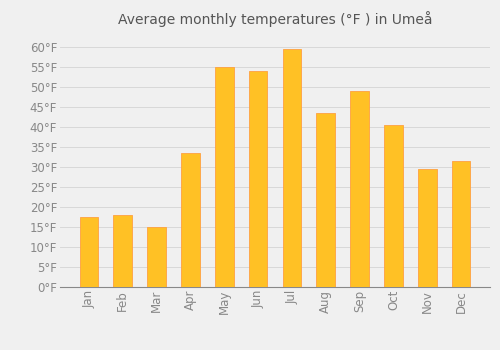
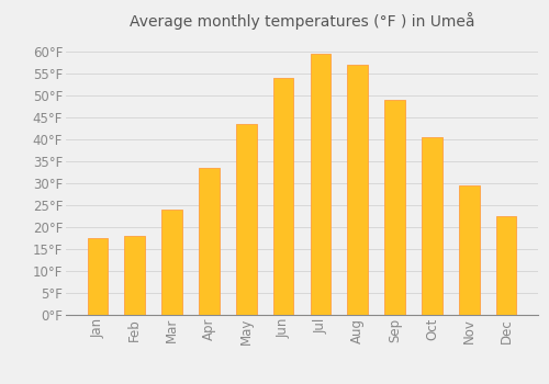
Mar: 15.0°F -> 24.0°F
May: 55.0°F -> 43.5°F
Aug: 43.5°F -> 57.0°F
Dec: 31.5°F -> 22.5°F
